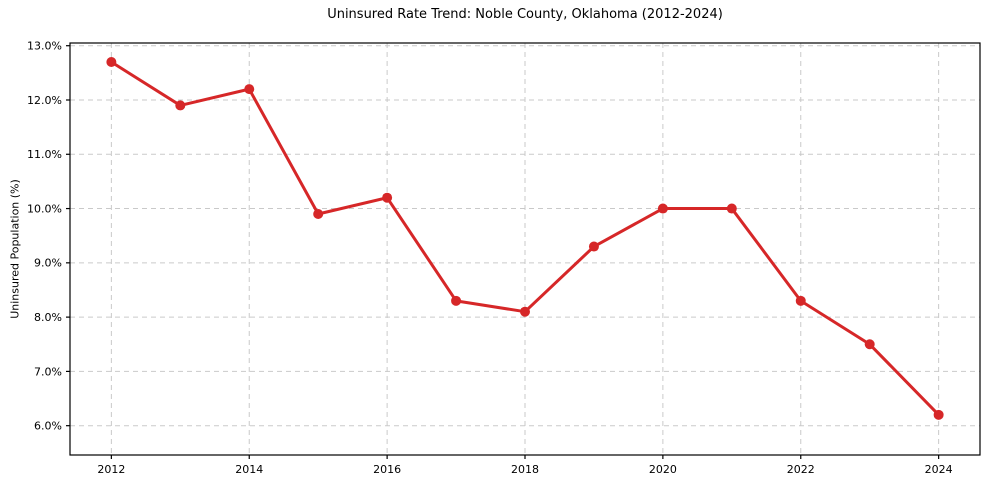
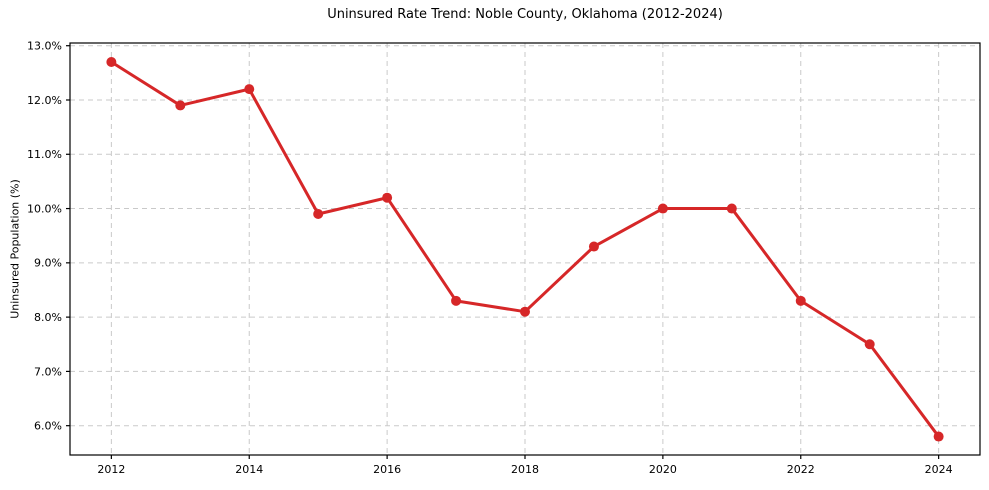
2024: 6.2% -> 5.8%
